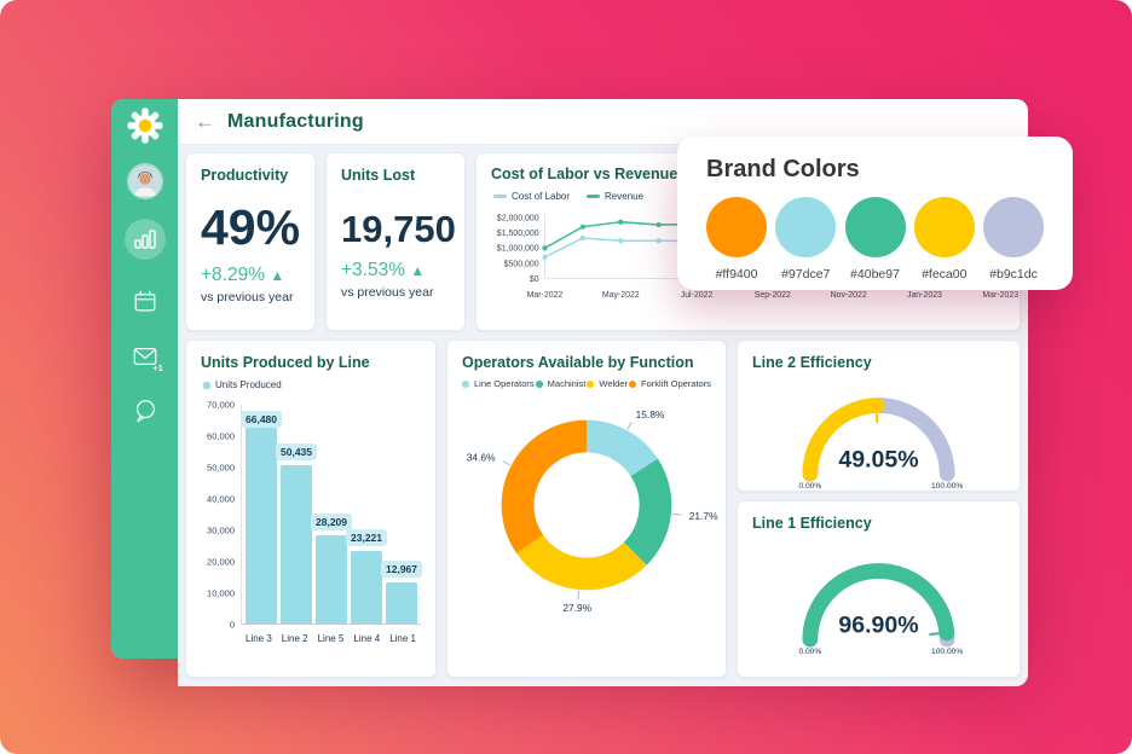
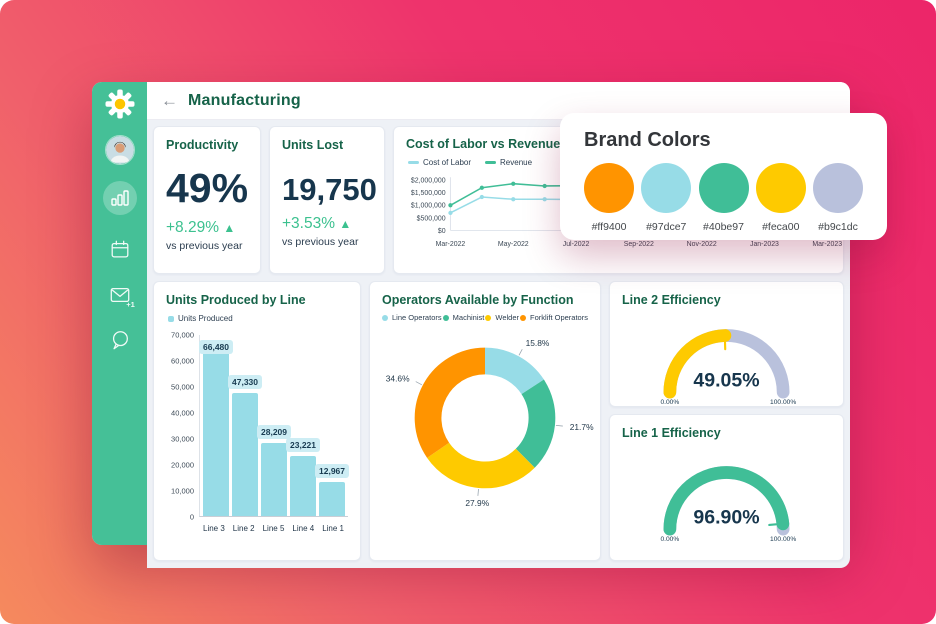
Units Produced by Line/Line 2: 50,435 -> 47,330
